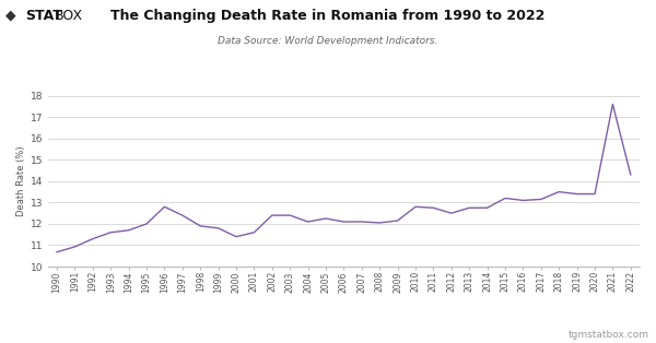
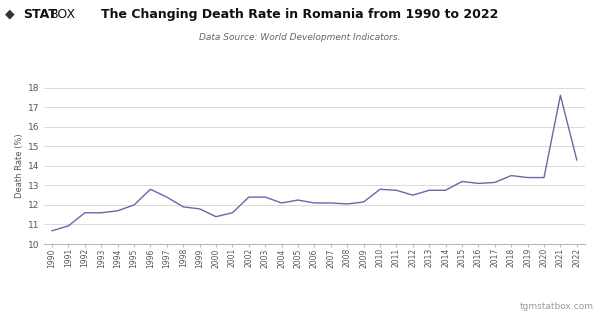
1992: 11.3 -> 11.6
